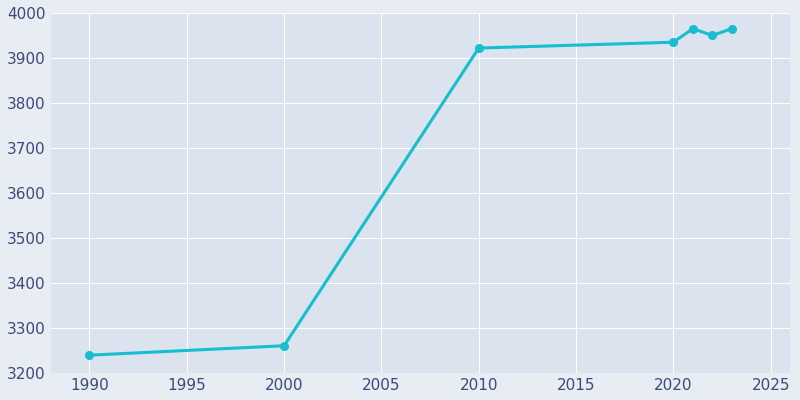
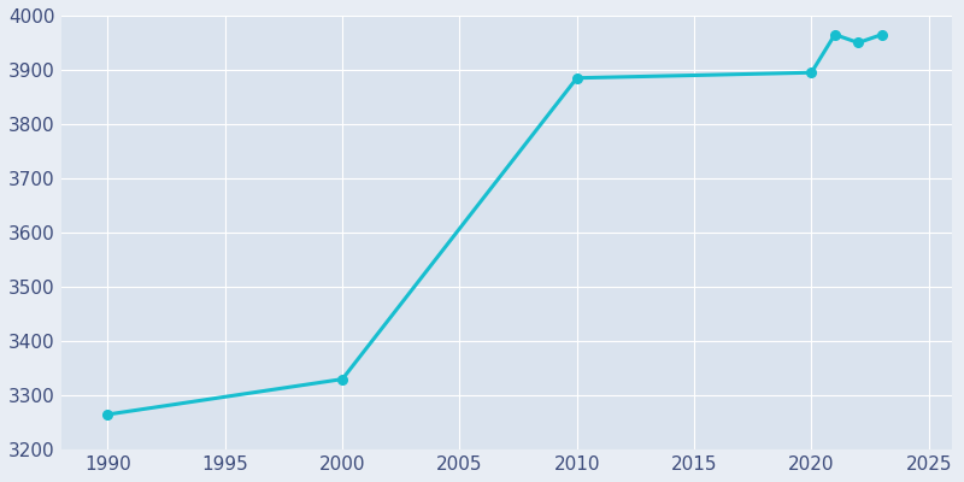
1990: 3240 -> 3265
2000: 3261 -> 3330
2010: 3922 -> 3885
2020: 3935 -> 3895
